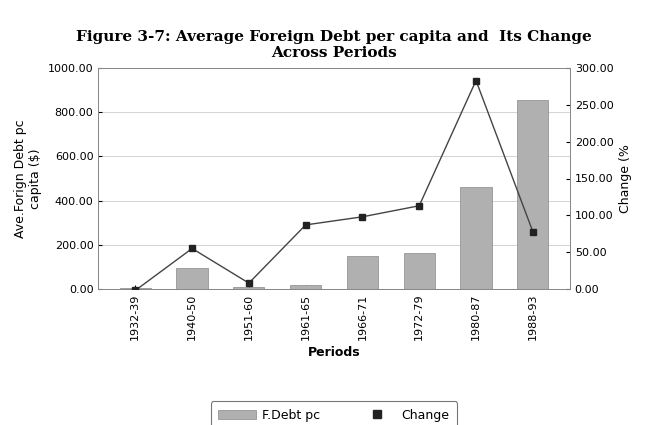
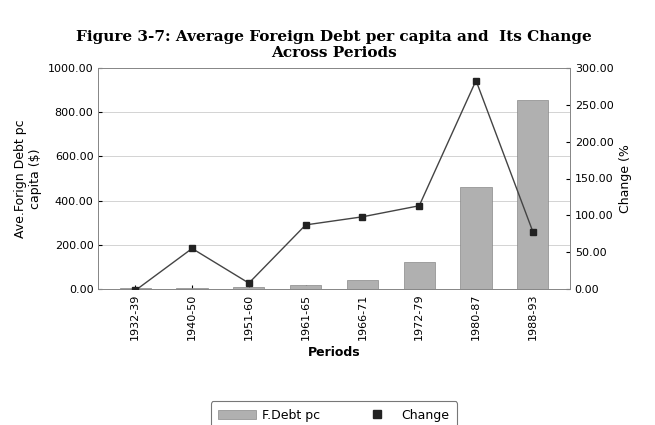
F.Debt pc/1940-50: 95 -> 5
F.Debt pc/1966-71: 150 -> 42
F.Debt pc/1972-79: 165 -> 120
